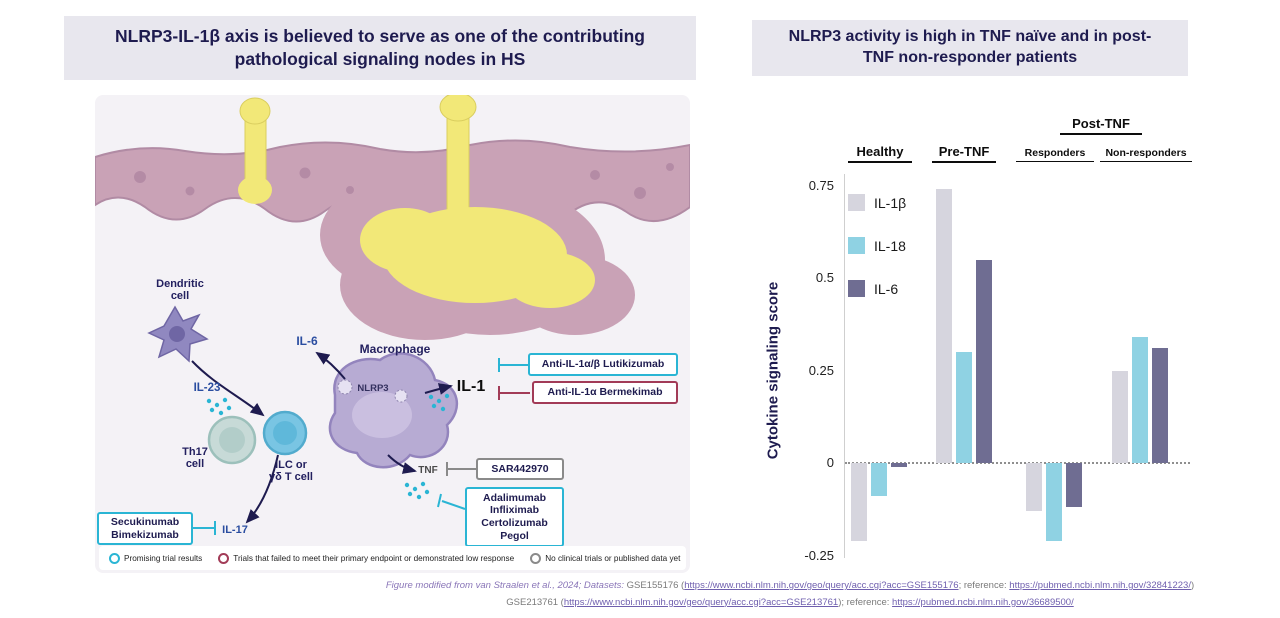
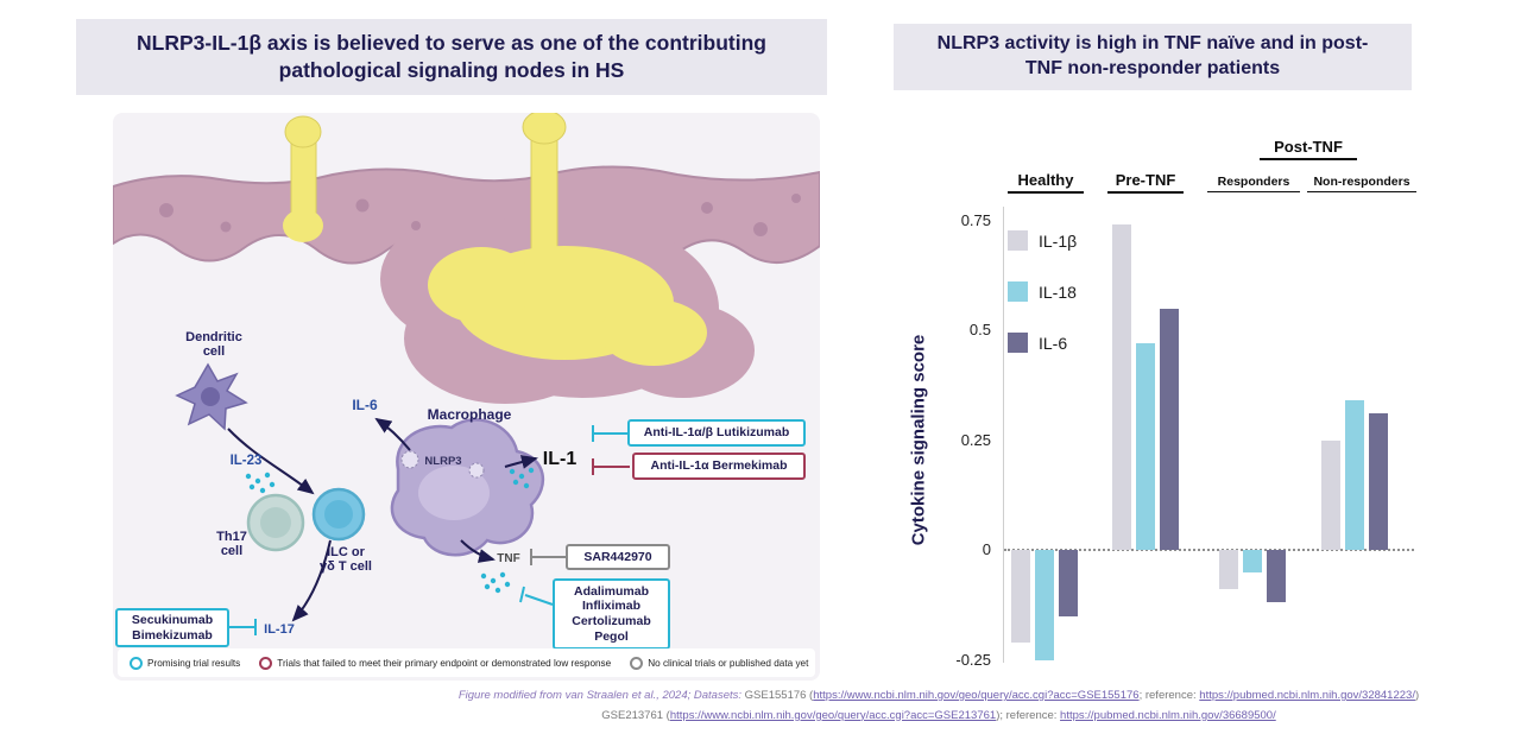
IL-18/Healthy: -0.09 -> -0.25
IL-6/Healthy: -0.01 -> -0.15
IL-18/Pre-TNF: 0.30 -> 0.47
IL-1β/Post-TNF Responders: -0.13 -> -0.09
IL-18/Post-TNF Responders: -0.21 -> -0.05
